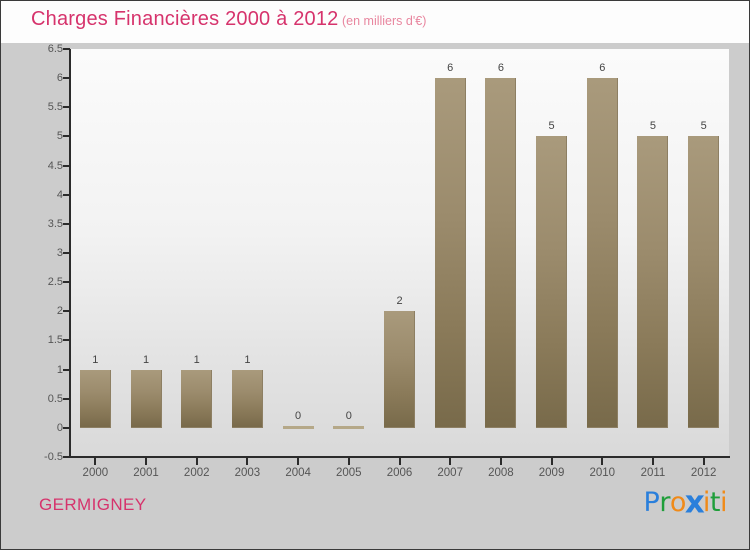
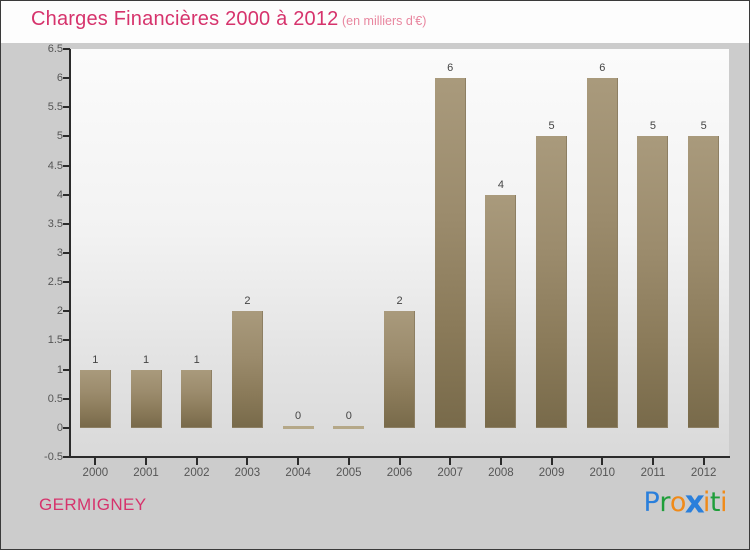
2003: 1 -> 2
2008: 6 -> 4
